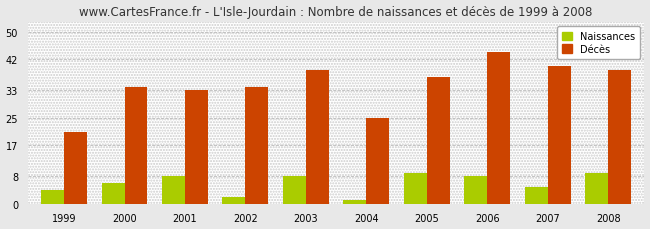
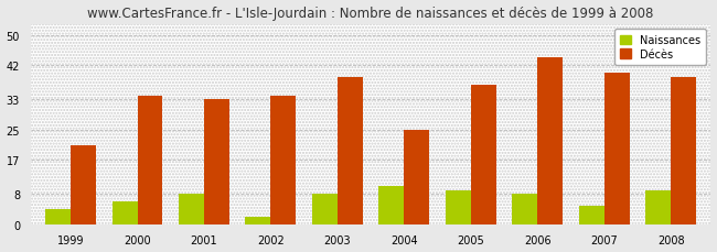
Naissances/2004: 1 -> 10
